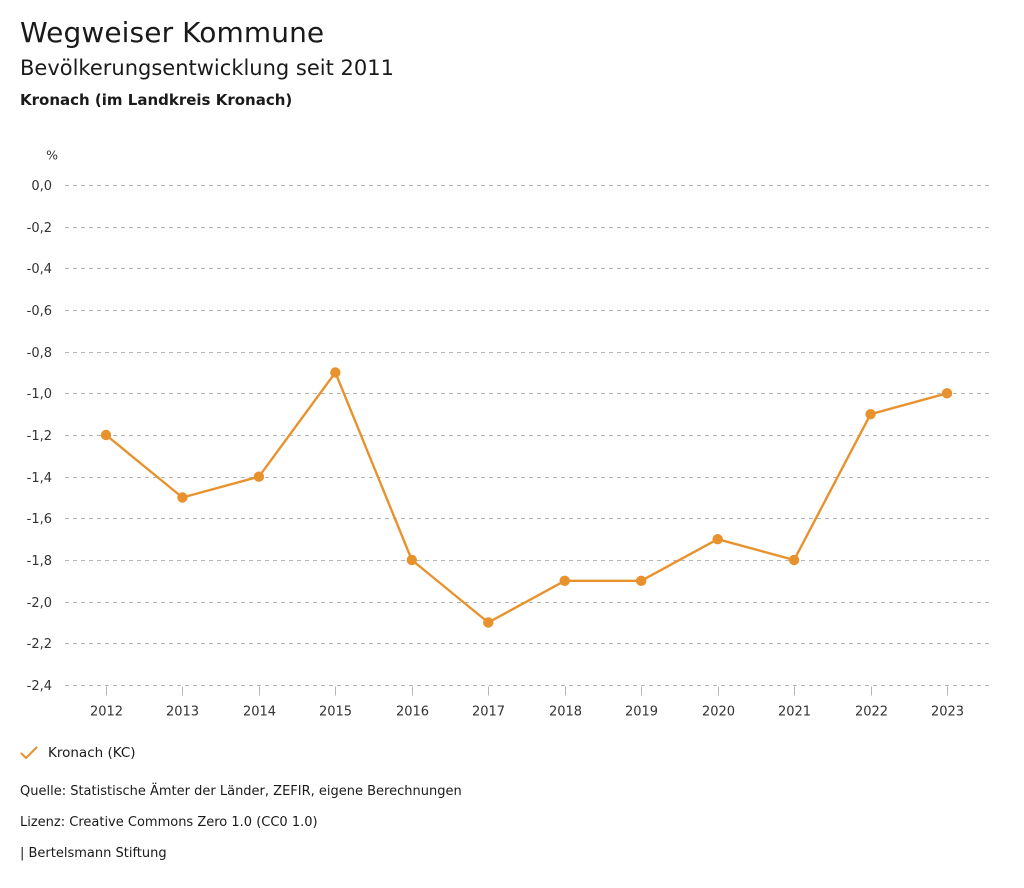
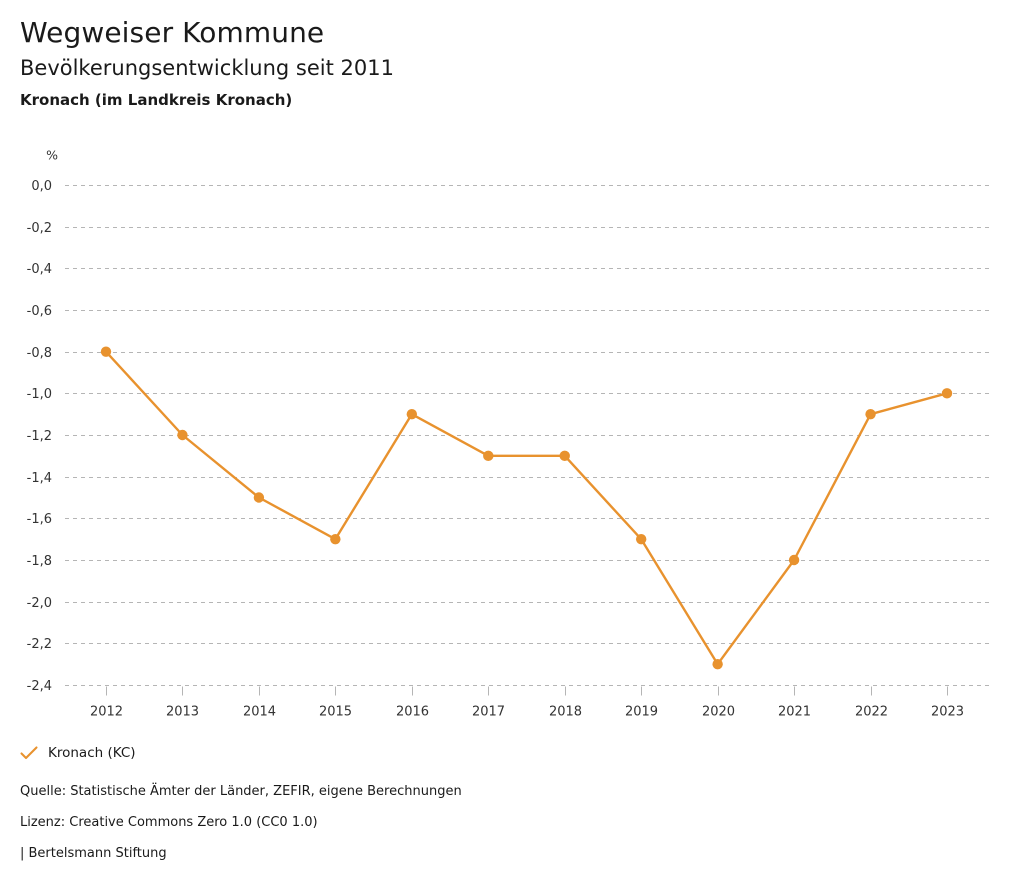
2012: -1,2 -> -0,8
2013: -1,5 -> -1,2
2014: -1,4 -> -1,5
2015: -0,9 -> -1,7
2016: -1,8 -> -1,1
2017: -2,1 -> -1,3
2018: -1,9 -> -1,3
2019: -1,9 -> -1,7
2020: -1,7 -> -2,3
